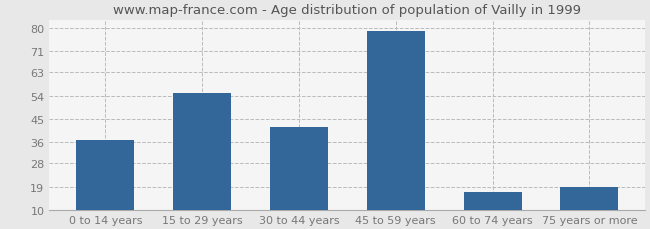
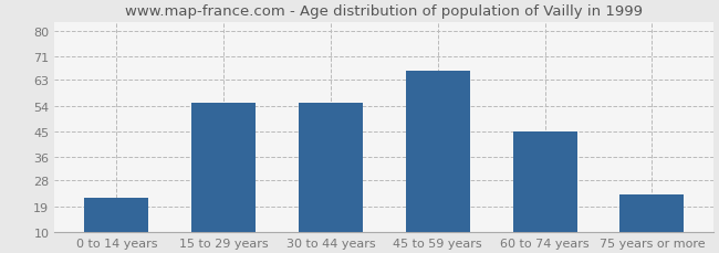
0 to 14 years: 37 -> 22
30 to 44 years: 42 -> 55
45 to 59 years: 79 -> 66
60 to 74 years: 17 -> 45
75 years or more: 19 -> 23
